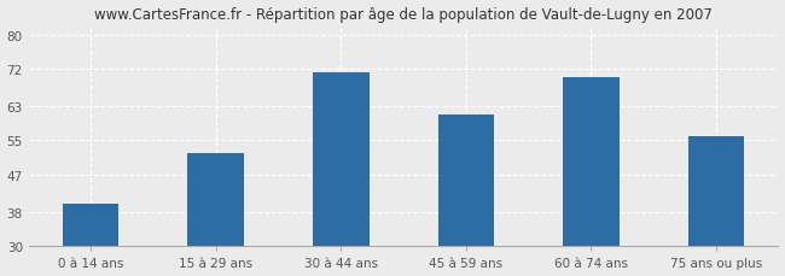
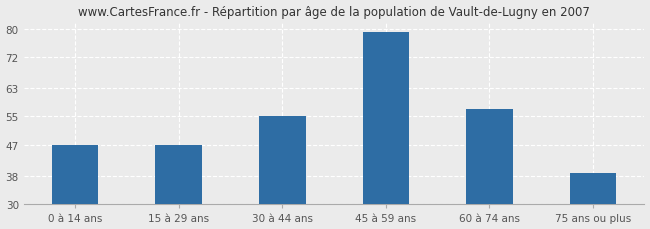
0 à 14 ans: 40 -> 47
15 à 29 ans: 52 -> 47
30 à 44 ans: 71 -> 55
45 à 59 ans: 61 -> 79
60 à 74 ans: 70 -> 57
75 ans ou plus: 56 -> 39
